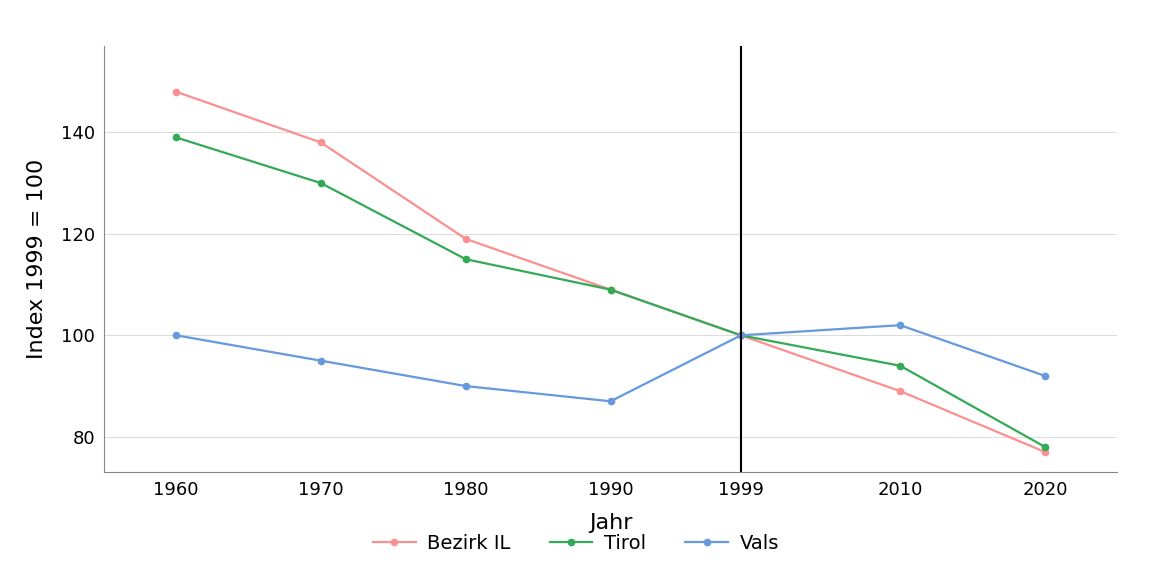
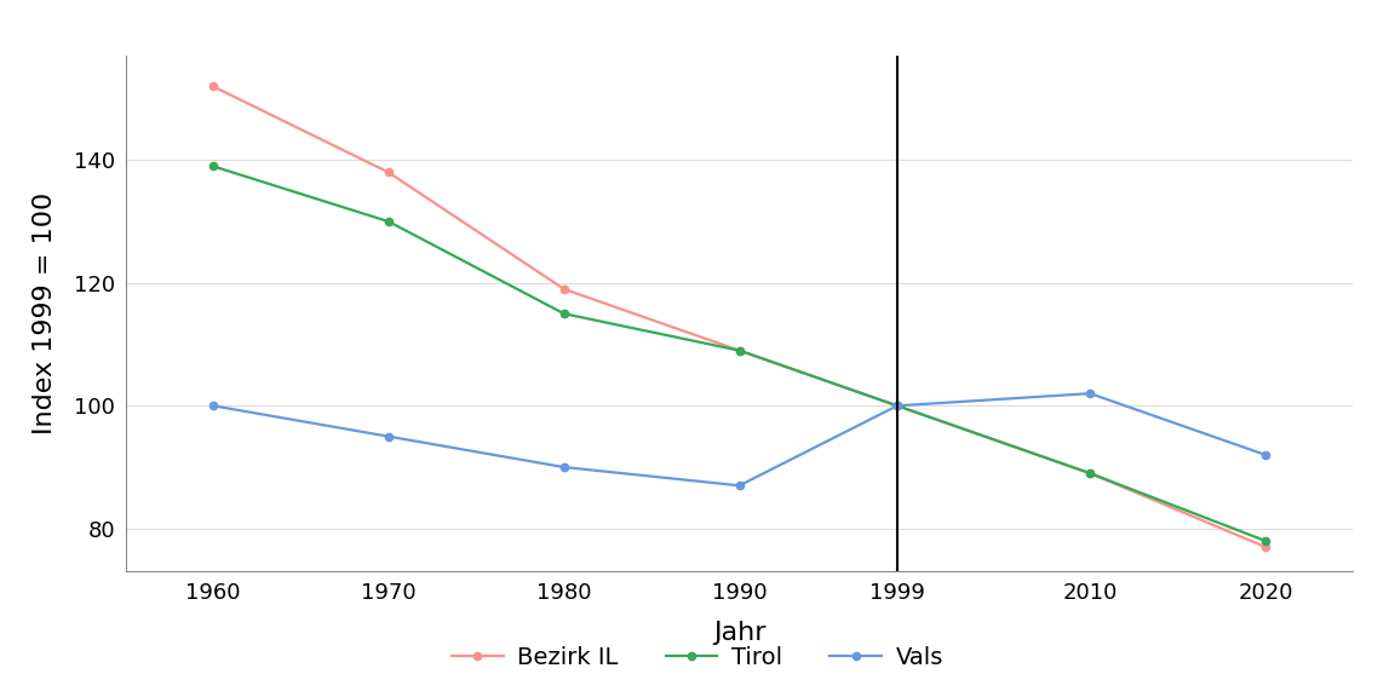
Bezirk IL/1960: 148 -> 152
Tirol/2010: 94 -> 89
